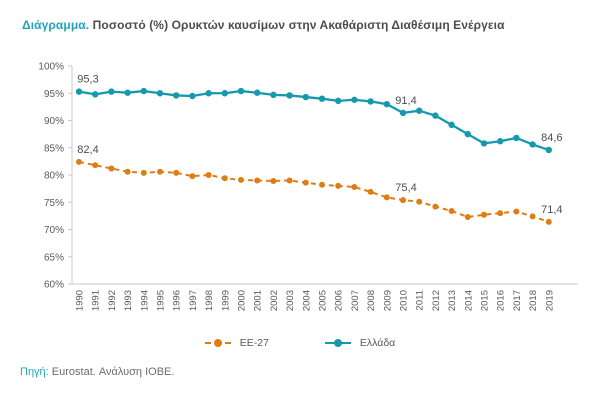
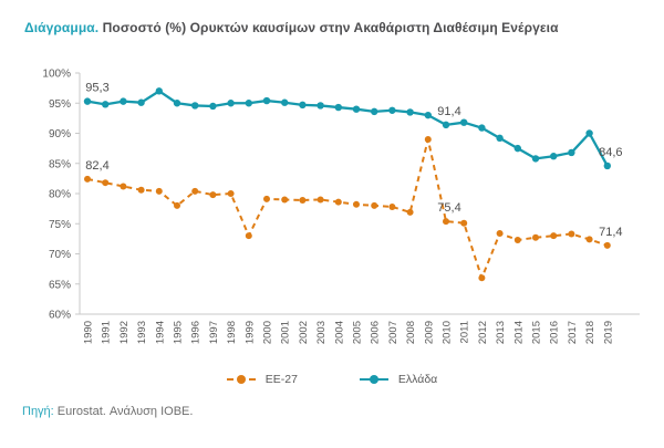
Ελλάδα/1994: 95% -> 97%
EE-27/1995: 81% -> 78%
EE-27/1999: 79% -> 73%
EE-27/2009: 76% -> 89%
EE-27/2012: 74% -> 66%
Ελλάδα/2018: 86% -> 90%
